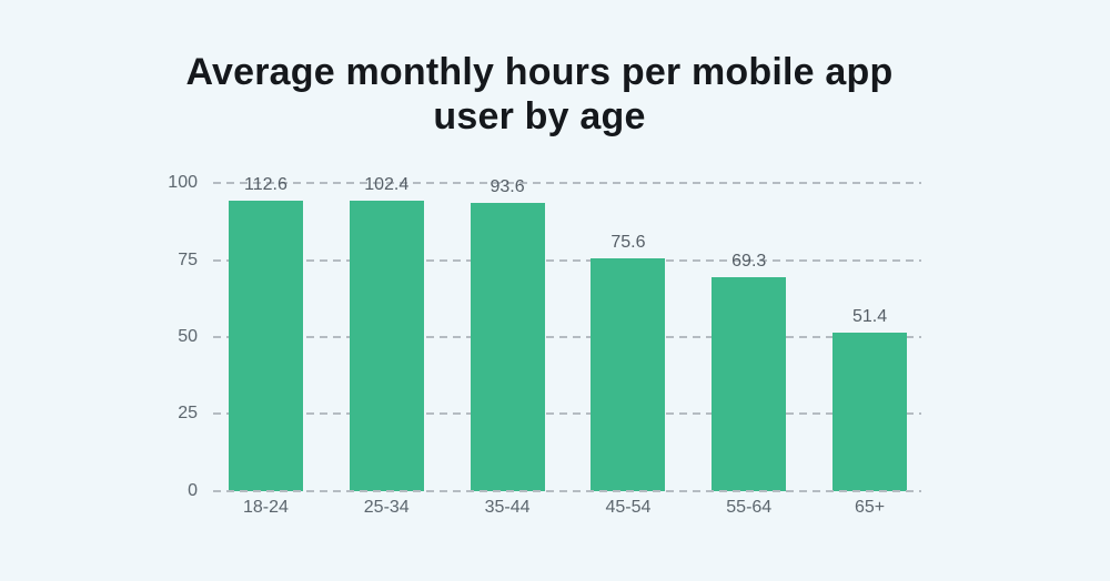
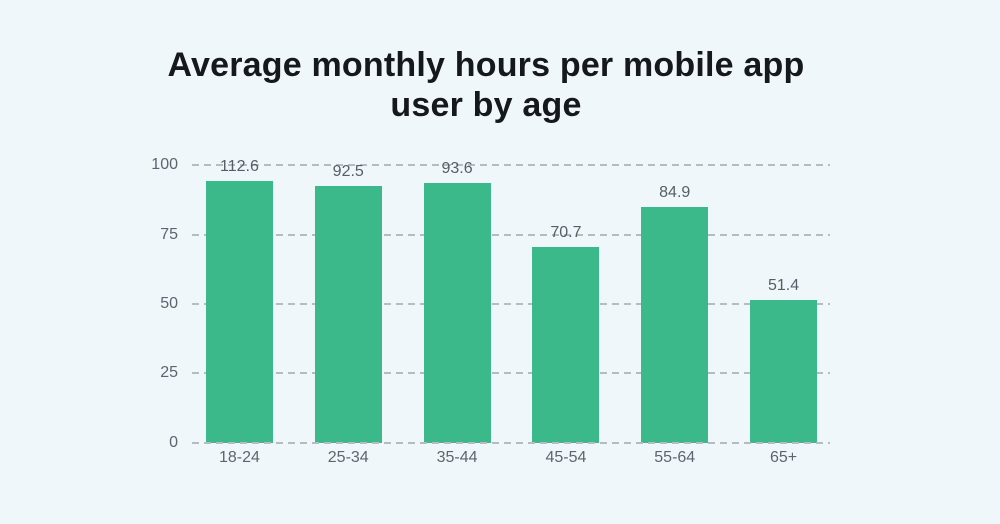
25-34: 102.4 -> 92.5
45-54: 75.6 -> 70.7
55-64: 69.3 -> 84.9
